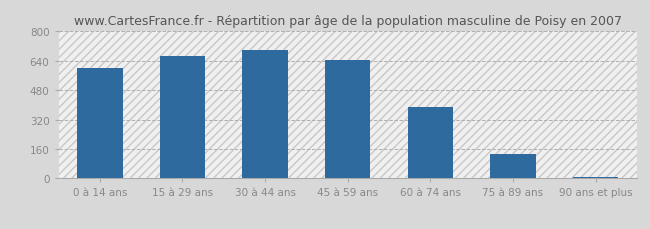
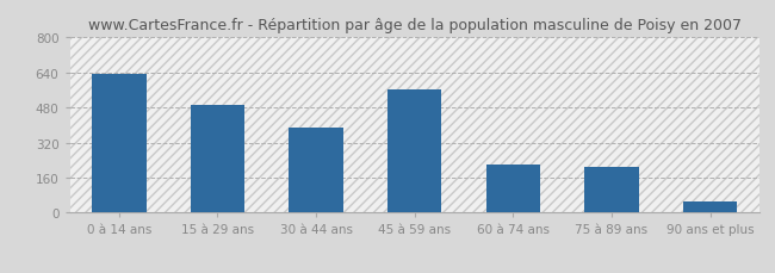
0 à 14 ans: 600 -> 630
15 à 29 ans: 660 -> 490
30 à 44 ans: 700 -> 390
45 à 59 ans: 640 -> 560
60 à 74 ans: 390 -> 220
75 à 89 ans: 130 -> 210
90 ans et plus: 10 -> 50
